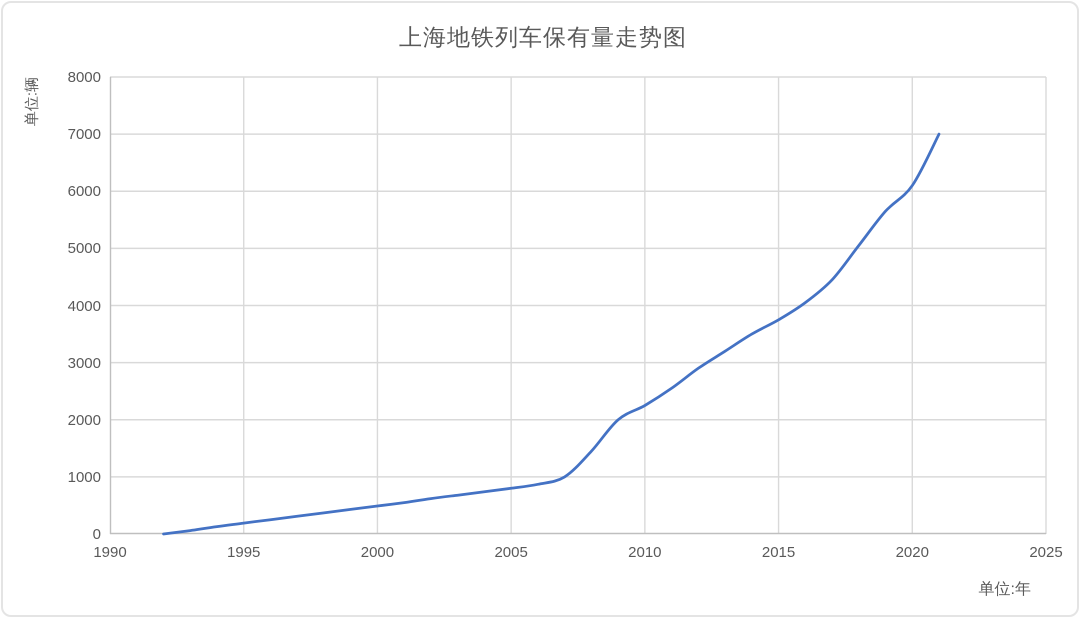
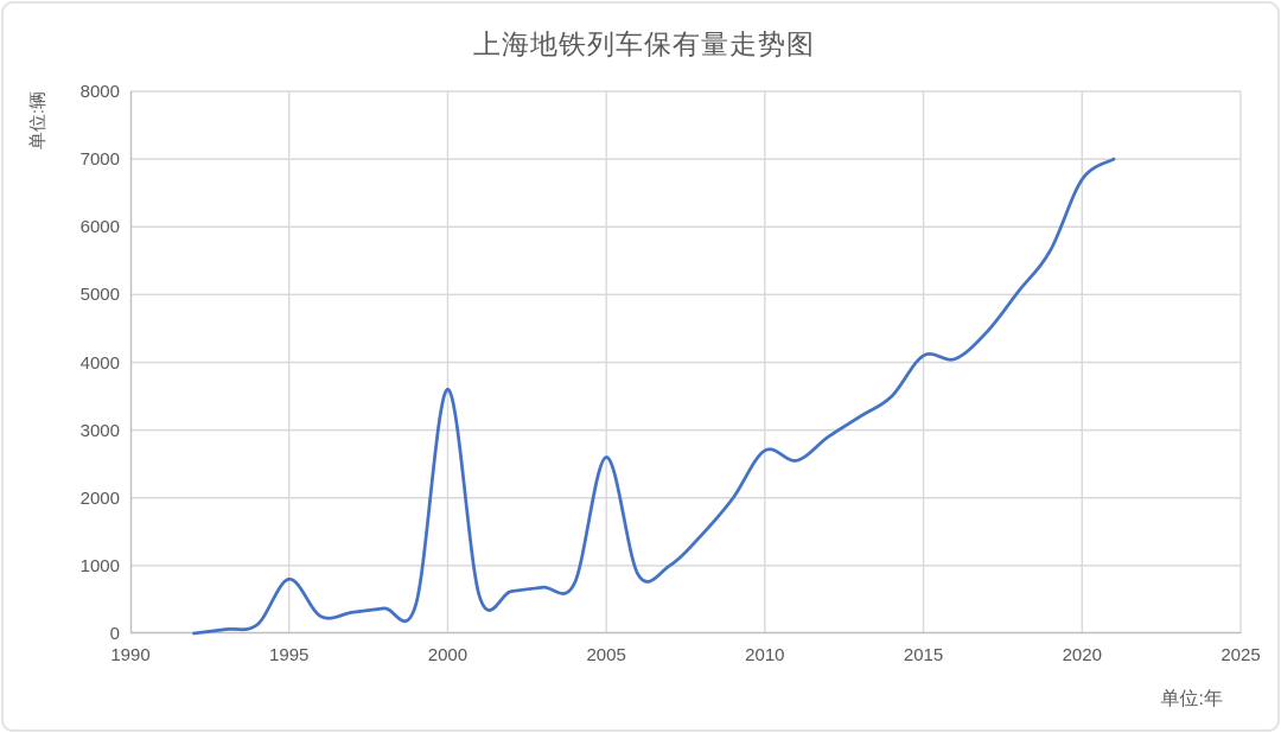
1995: 200 -> 800
2000: 500 -> 3600
2005: 800 -> 2600
2010: 2200 -> 2700
2015: 3800 -> 4100
2020: 6100 -> 6700
